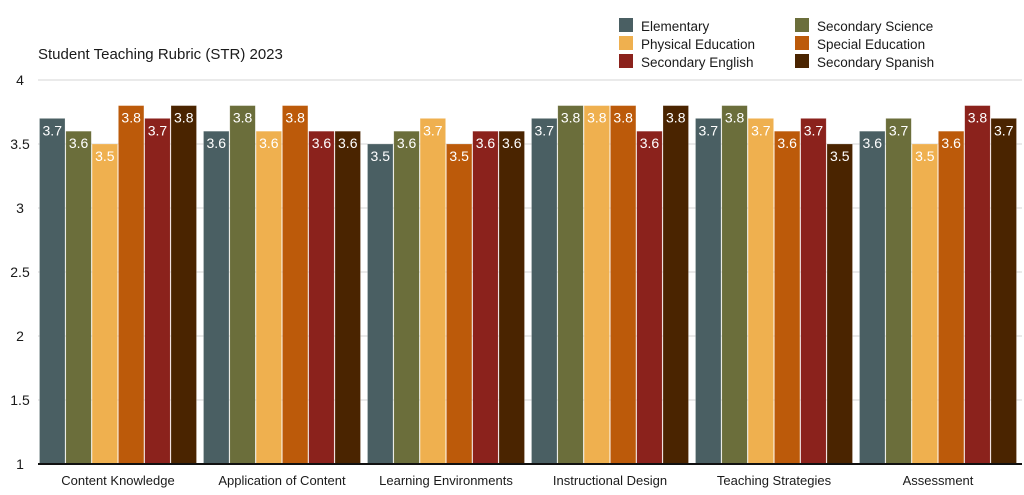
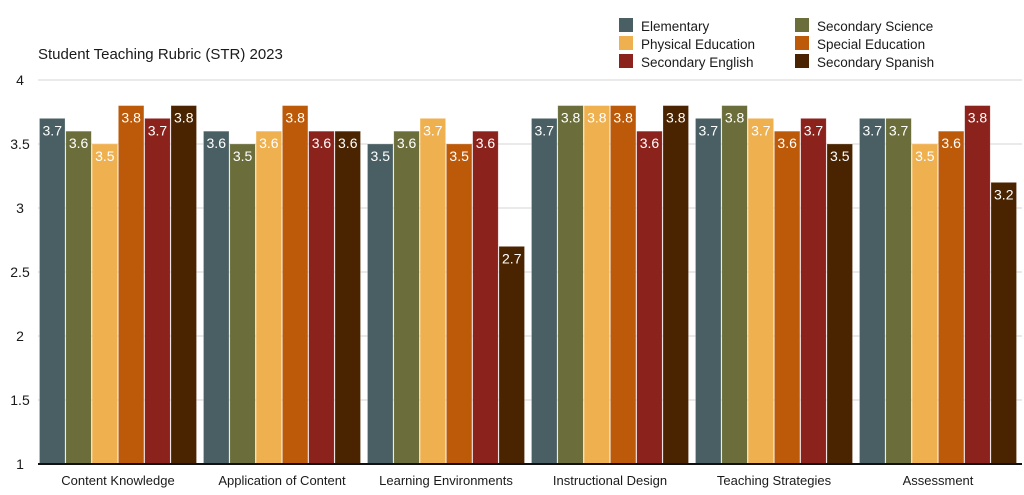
Secondary Science/Application of Content: 3.8 -> 3.5
Secondary Spanish/Learning Environments: 3.6 -> 2.7
Elementary/Assessment: 3.6 -> 3.7
Secondary Spanish/Assessment: 3.7 -> 3.2
